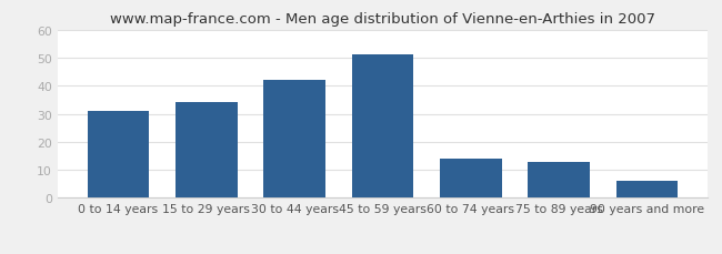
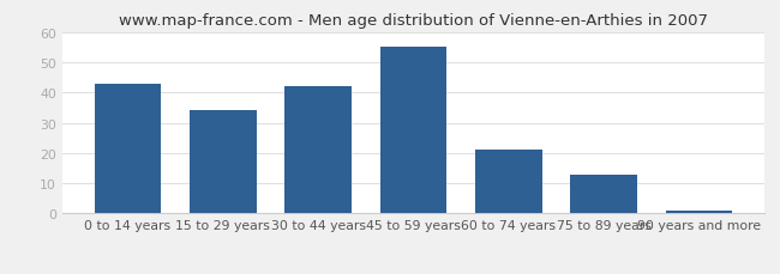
0 to 14 years: 31 -> 43
45 to 59 years: 51 -> 55
60 to 74 years: 14 -> 21
90 years and more: 6 -> 1
